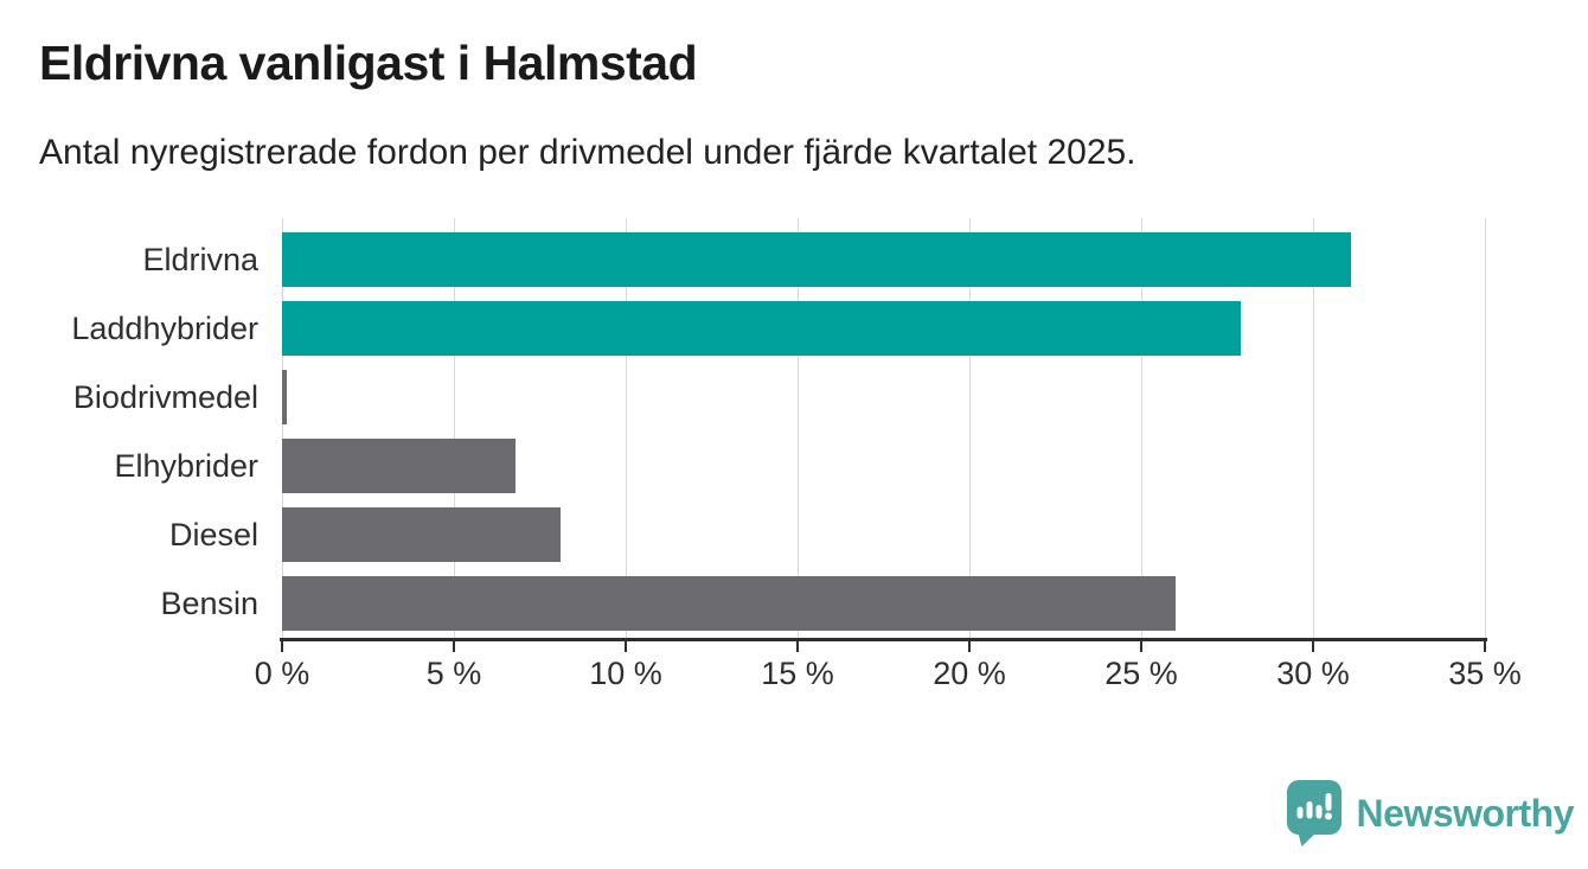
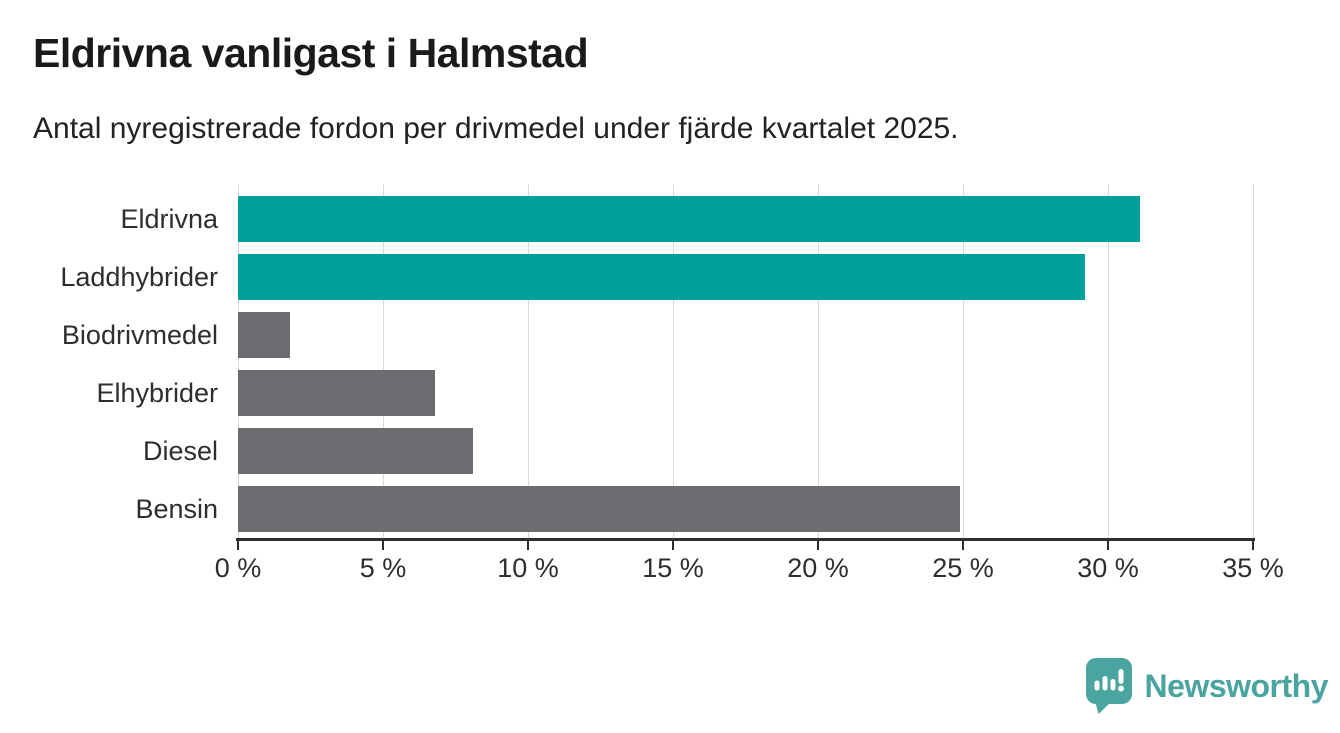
Laddhybrider: 27.9% -> 29.2%
Biodrivmedel: 0.1% -> 1.8%
Bensin: 26.0% -> 24.9%
